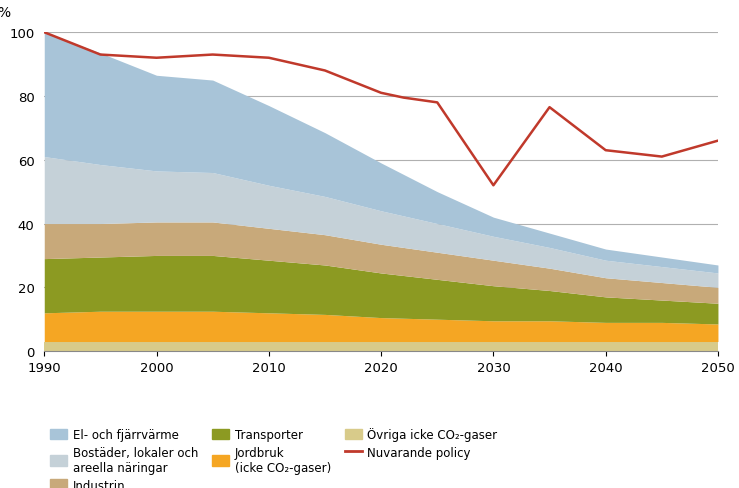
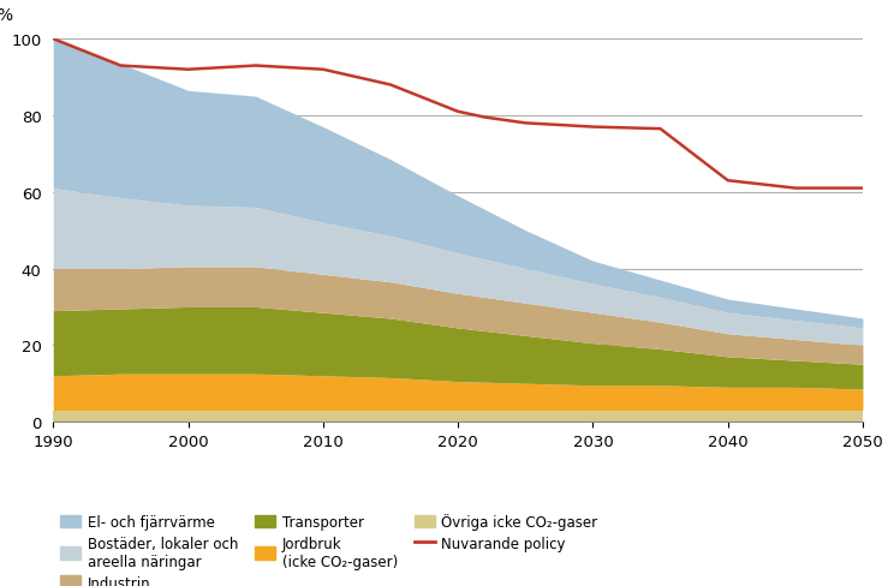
Nuvarande policy/2030: 52.0 -> 77.0
Nuvarande policy/2050: 66.0 -> 61.0
